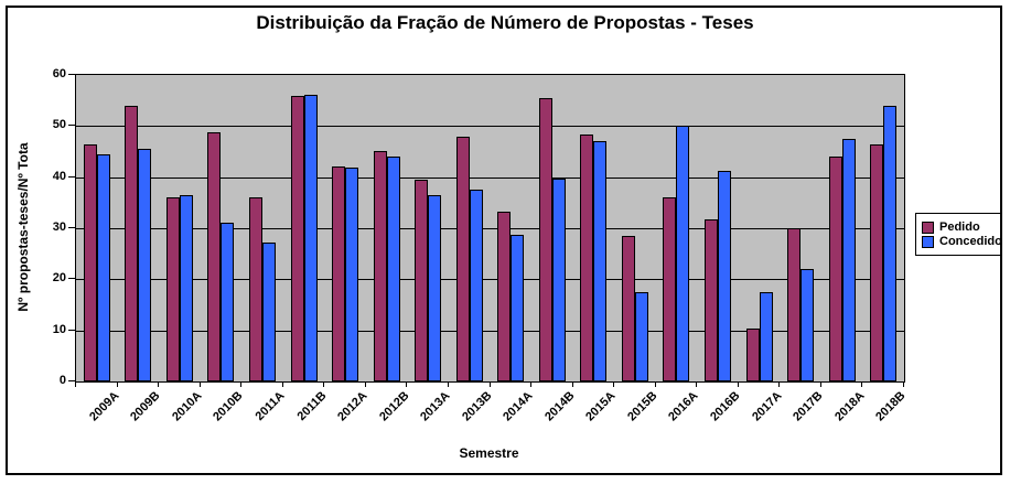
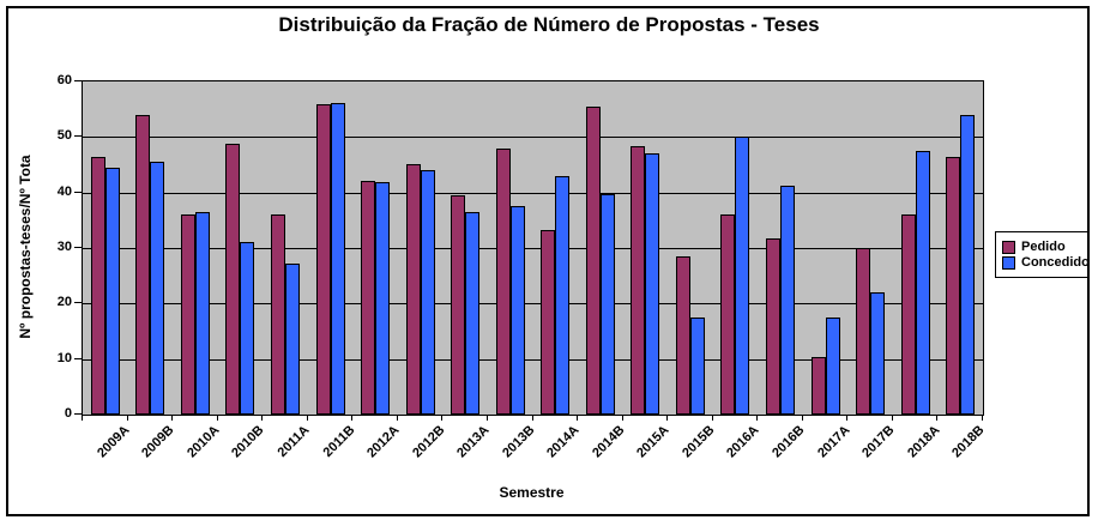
Concedido/2014A: 29 -> 43
Pedido/2018A: 44 -> 36
